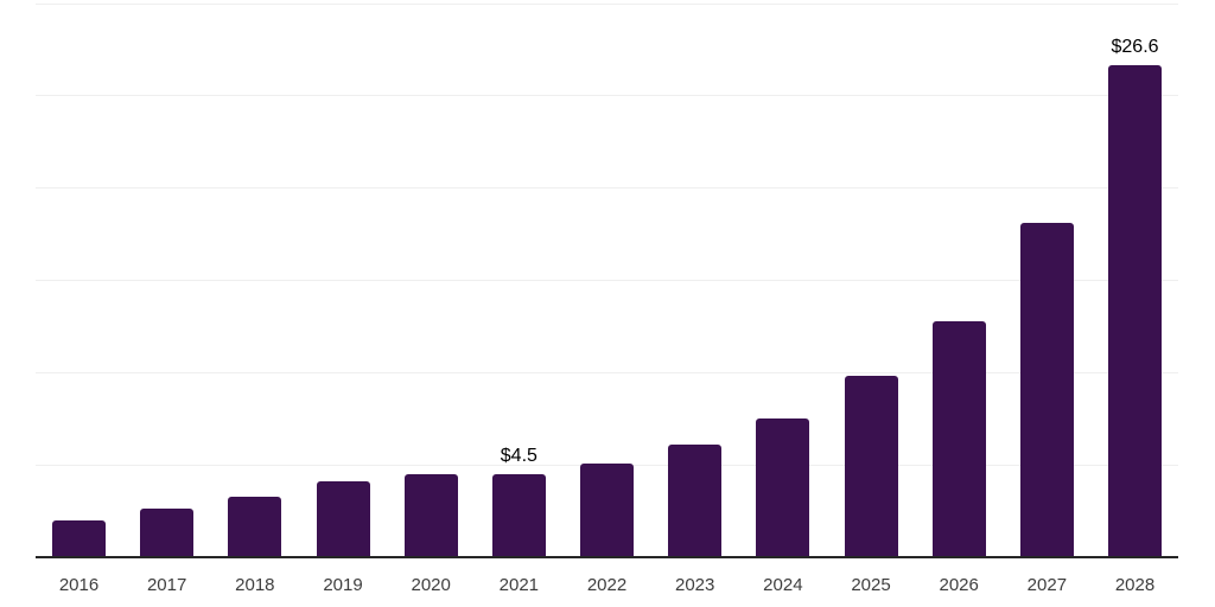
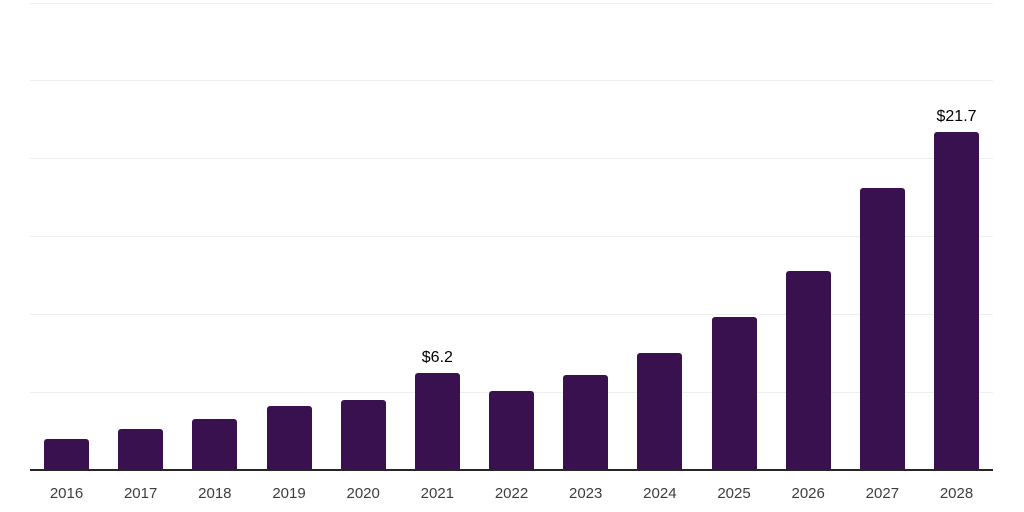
2021: $4.5 -> $6.2
2028: $26.6 -> $21.7
